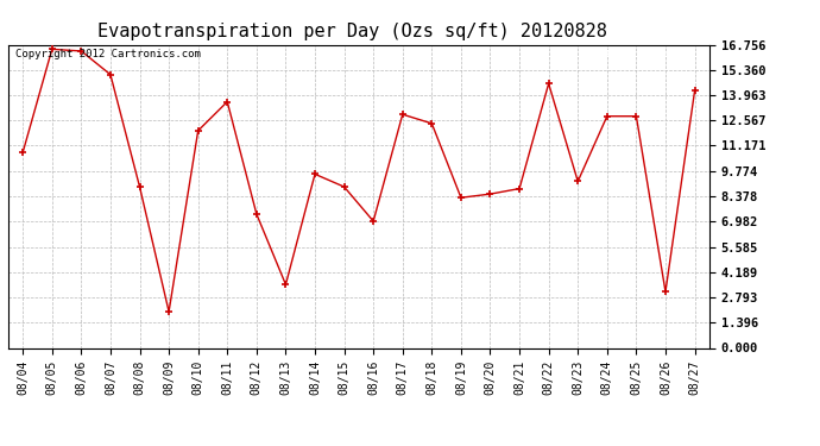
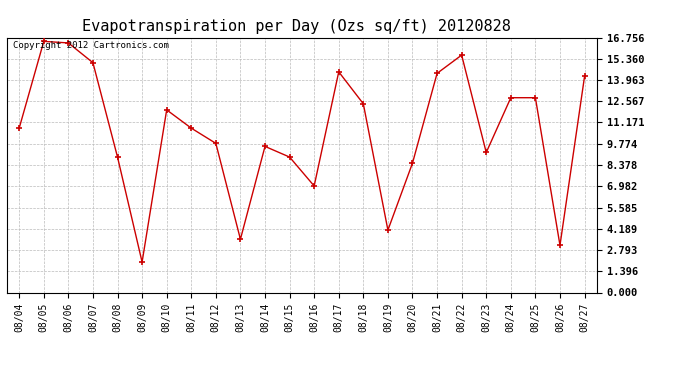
08/11: 13.6 -> 10.8
08/12: 7.4 -> 9.8
08/17: 12.9 -> 14.5
08/19: 8.3 -> 4.1
08/21: 8.8 -> 14.4
08/22: 14.6 -> 15.6
